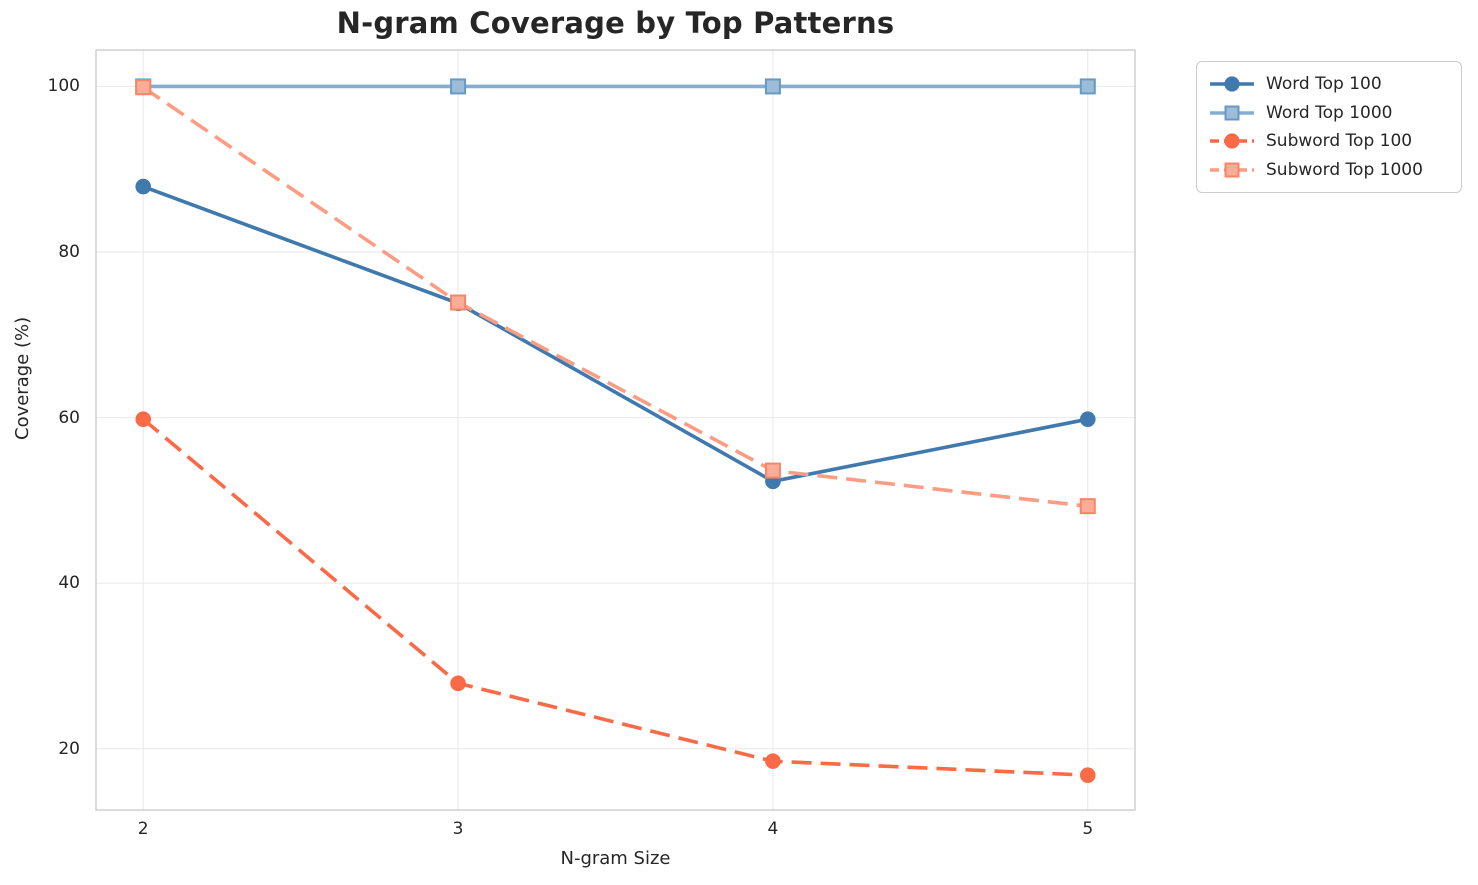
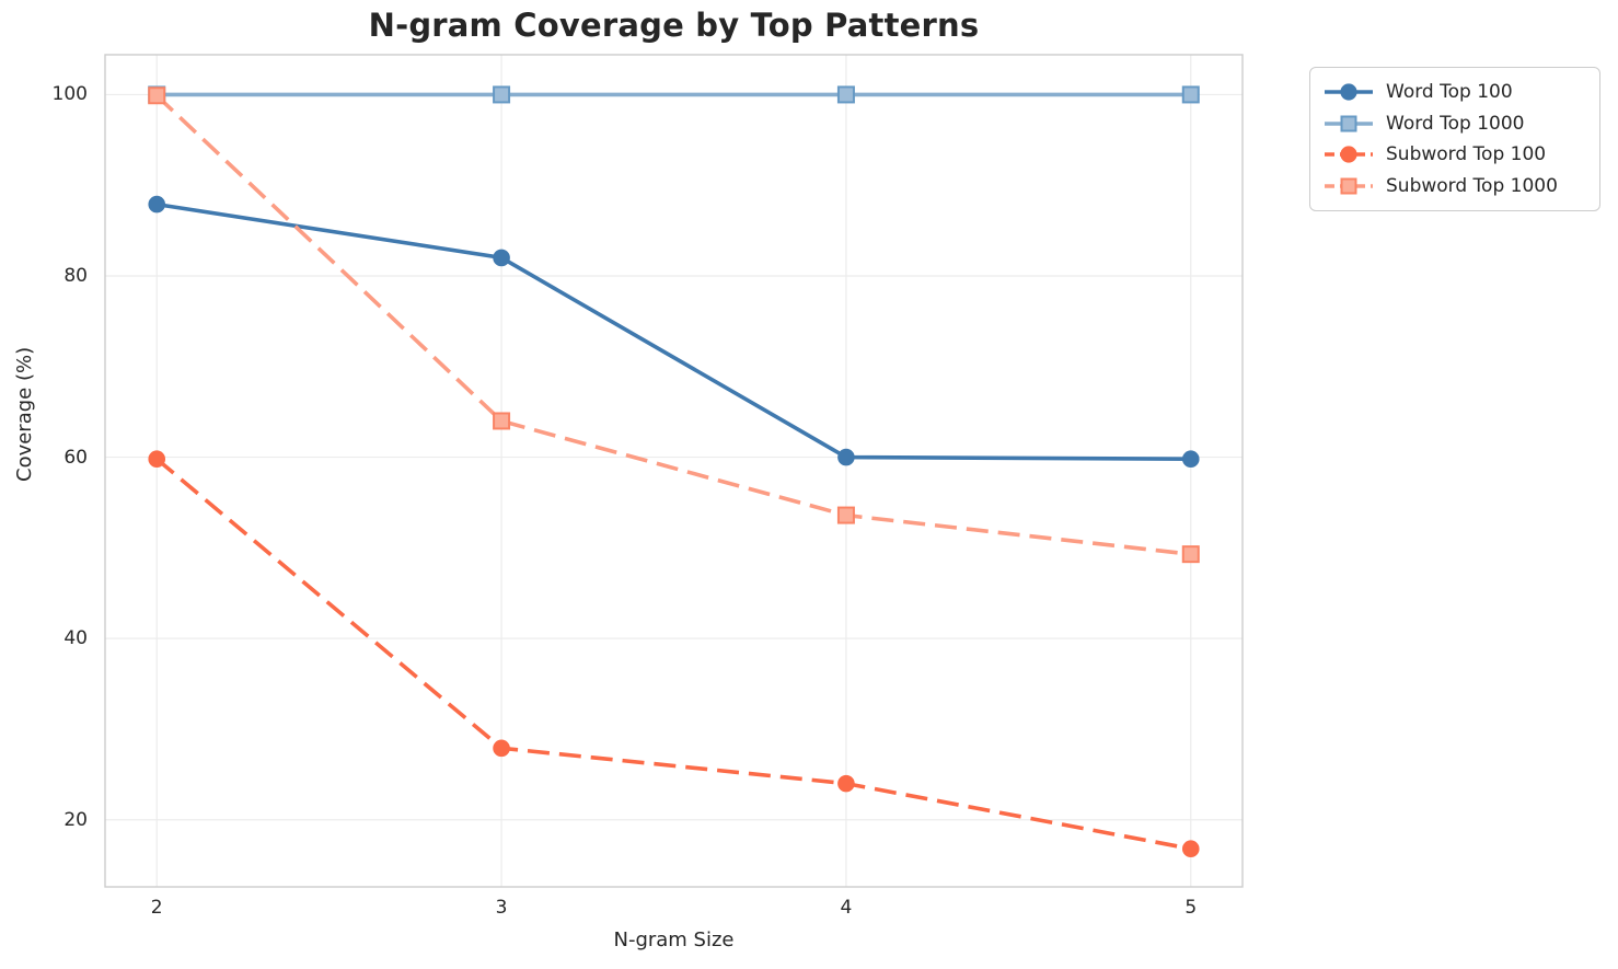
Word Top 100/3: 74 -> 82
Subword Top 1000/3: 74 -> 64
Word Top 100/4: 52 -> 60
Subword Top 100/4: 18 -> 24
